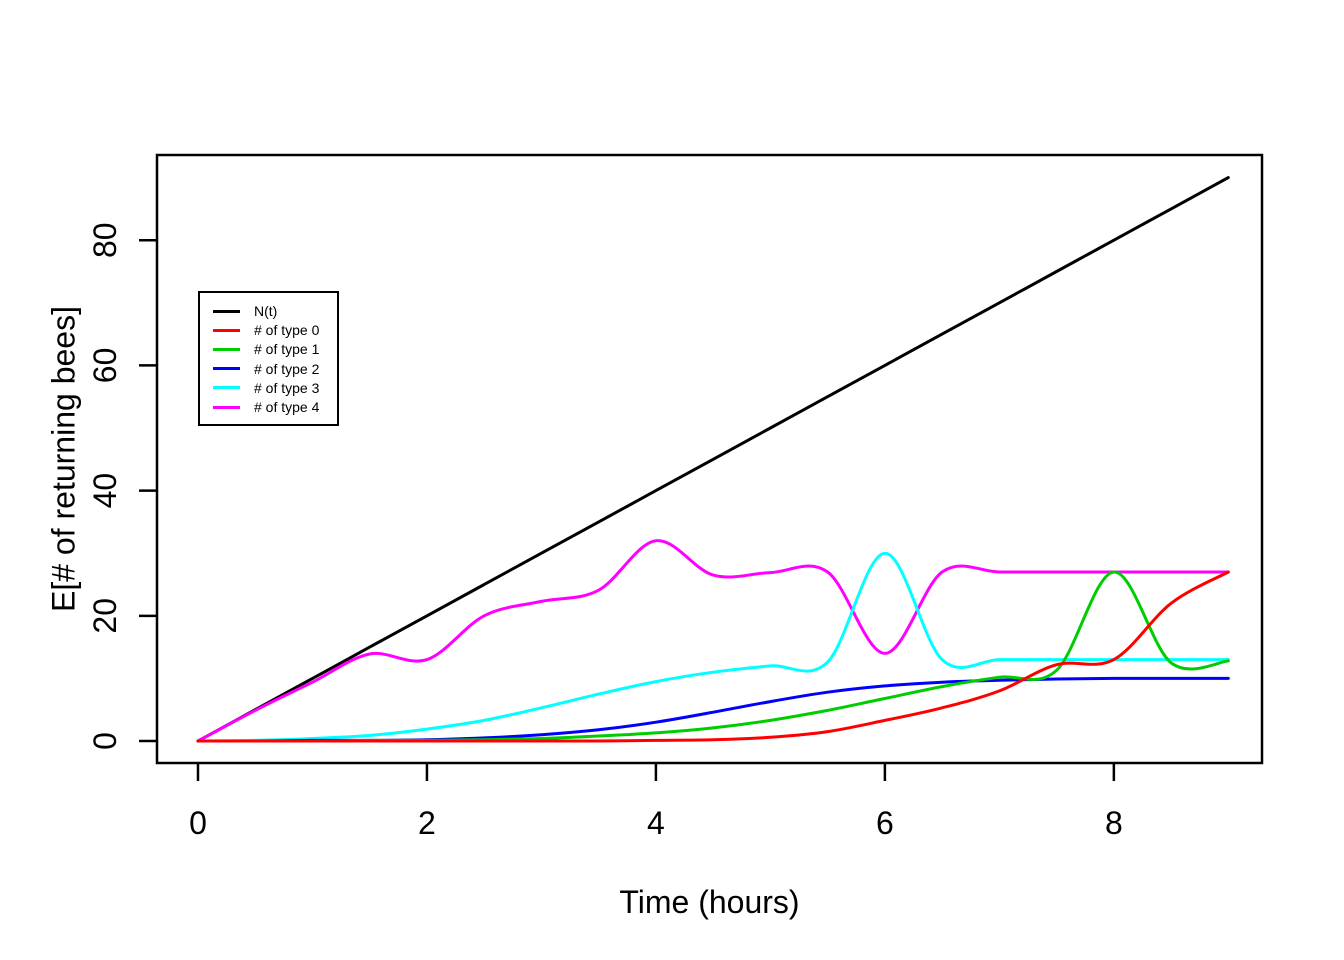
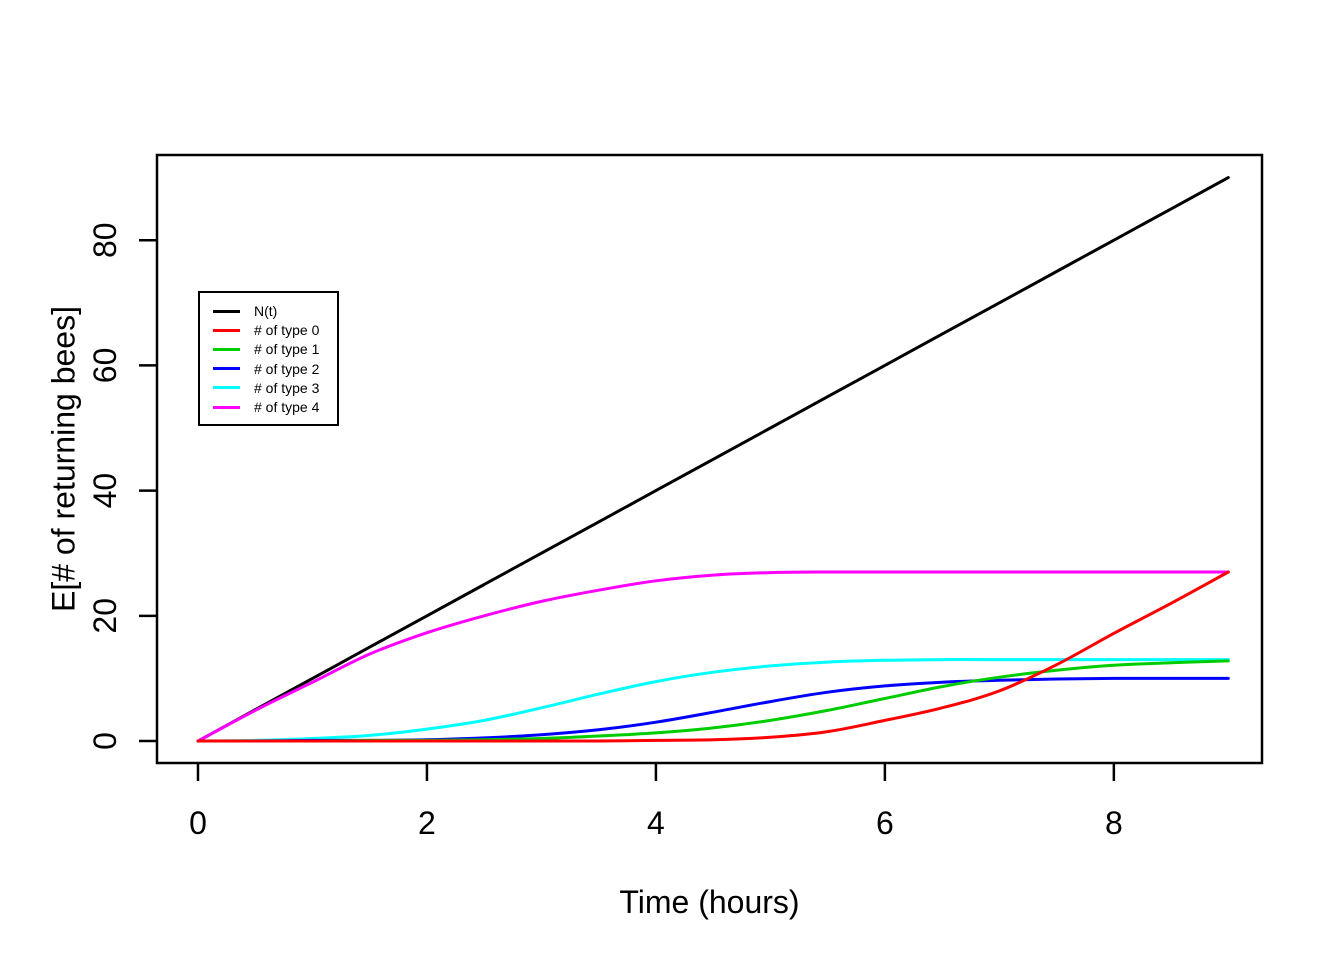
# of type 4/2: 13 -> 17
# of type 4/4: 32 -> 26
# of type 3/6: 30 -> 13
# of type 4/6: 14 -> 27
# of type 0/8: 13 -> 17
# of type 1/8: 27 -> 12
